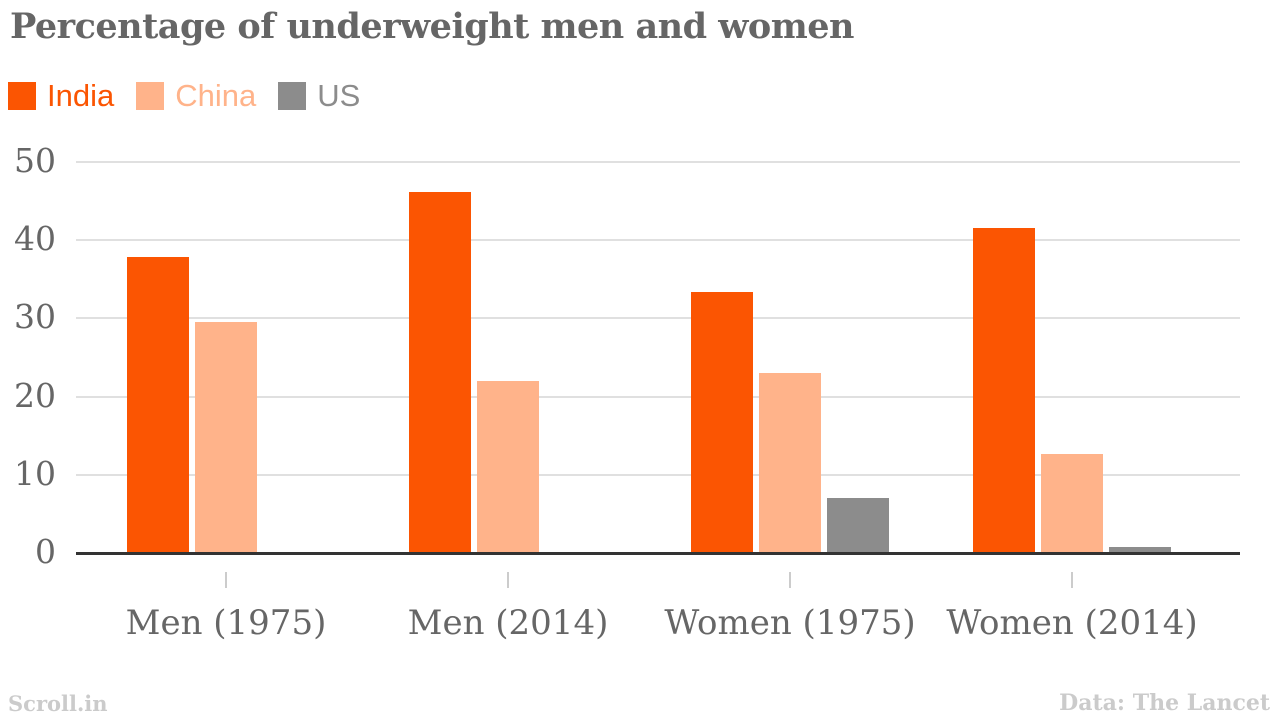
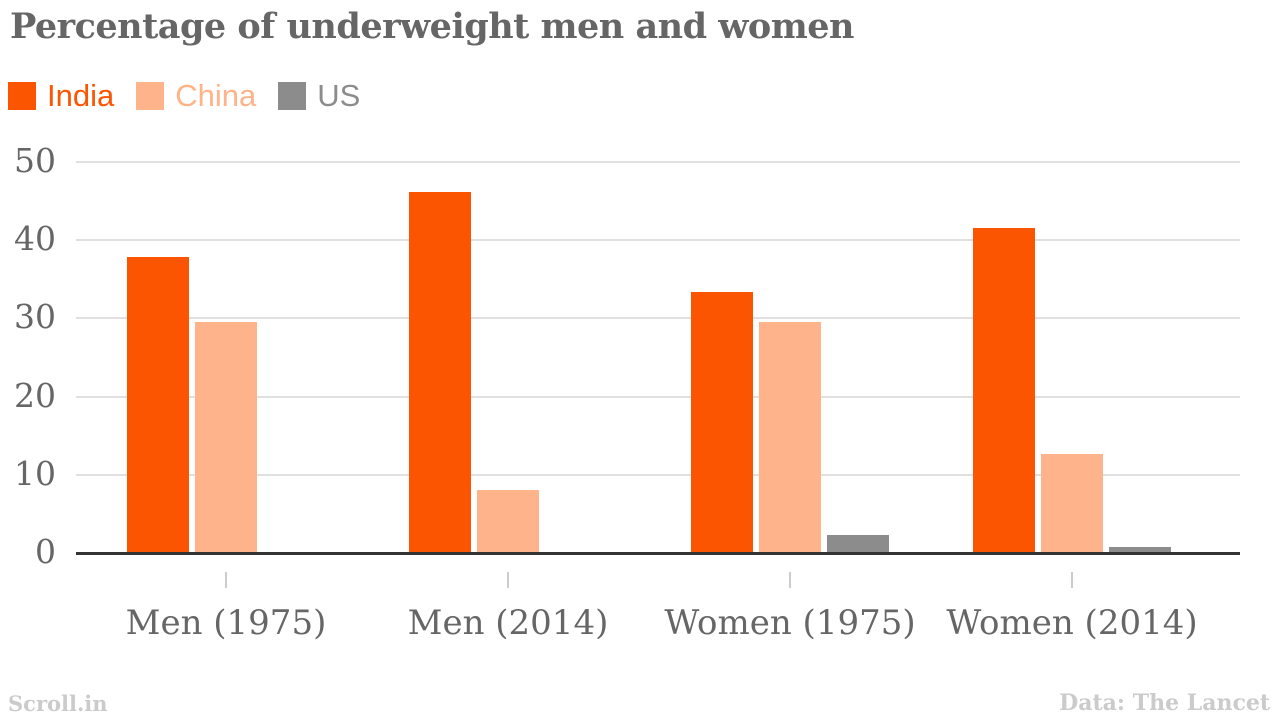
China/Men (2014): 22 -> 8
China/Women (1975): 23 -> 30
US/Women (1975): 7 -> 2
